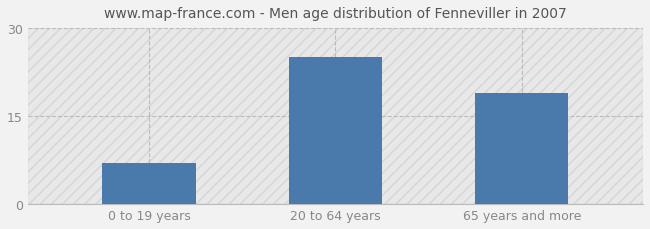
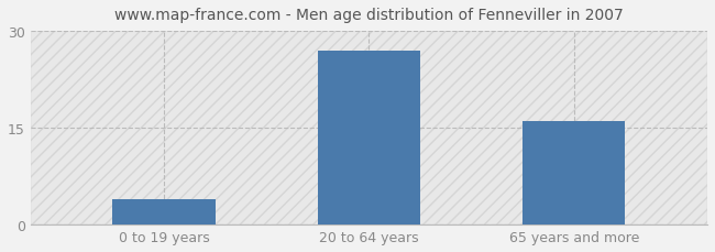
0 to 19 years: 7 -> 4
20 to 64 years: 25 -> 27
65 years and more: 19 -> 16
